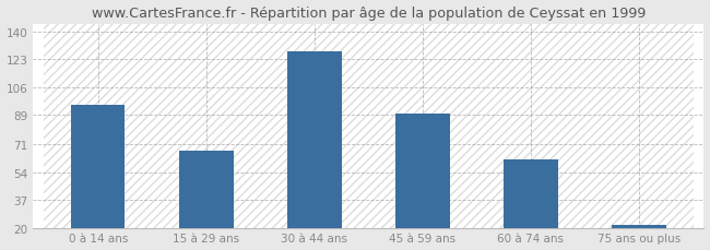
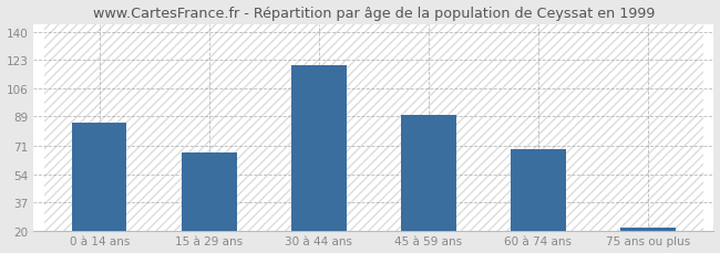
0 à 14 ans: 95 -> 85
30 à 44 ans: 128 -> 120
60 à 74 ans: 62 -> 69
